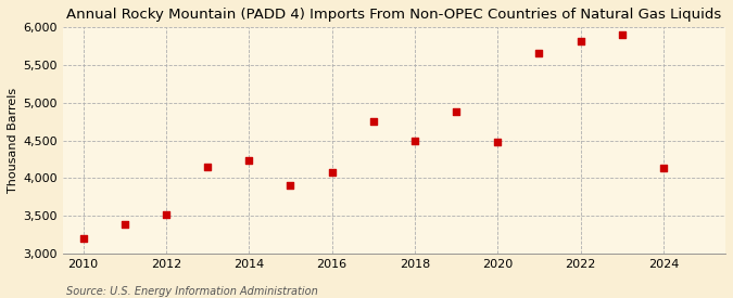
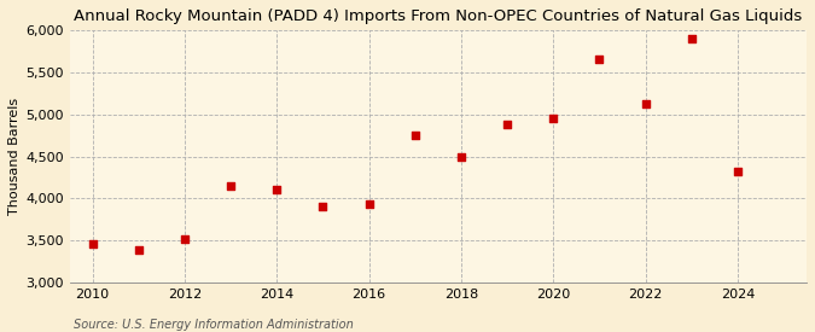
2010: 3,200 -> 3,460
2014: 4,240 -> 4,100
2016: 4,080 -> 3,940
2020: 4,480 -> 4,950
2022: 5,820 -> 5,120
2024: 4,140 -> 4,320
